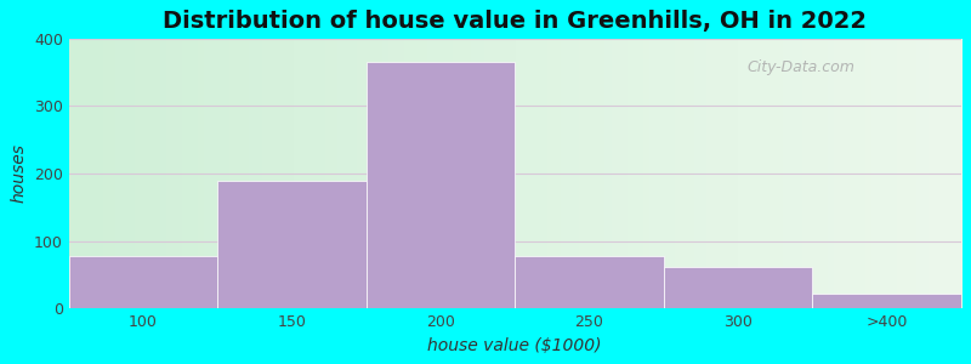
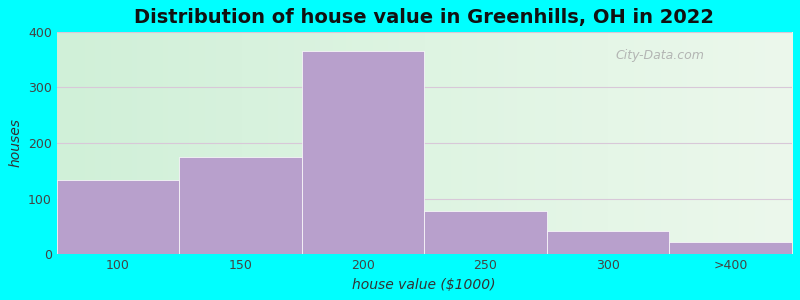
100: 78 -> 134
150: 190 -> 174
300: 62 -> 42
